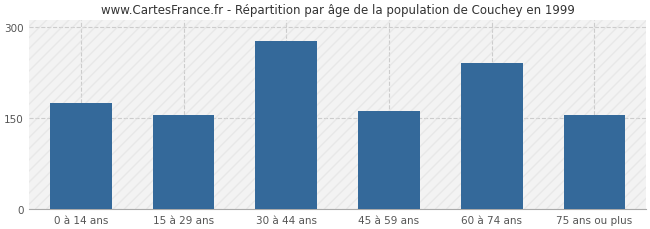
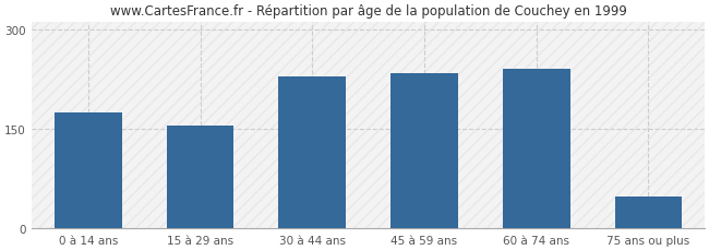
30 à 44 ans: 278 -> 230
45 à 59 ans: 162 -> 234
75 ans ou plus: 156 -> 48
